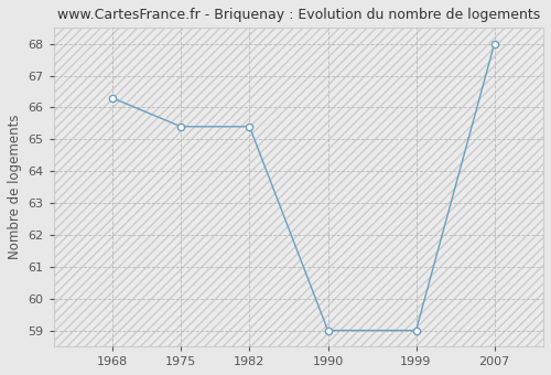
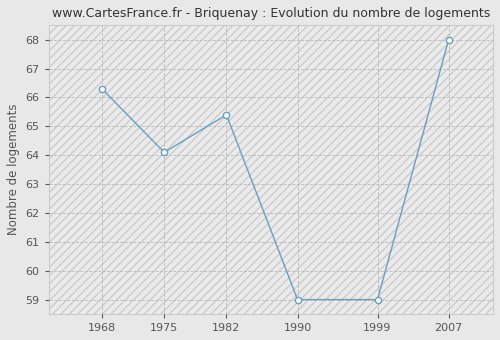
1975: 65.4 -> 64.1
